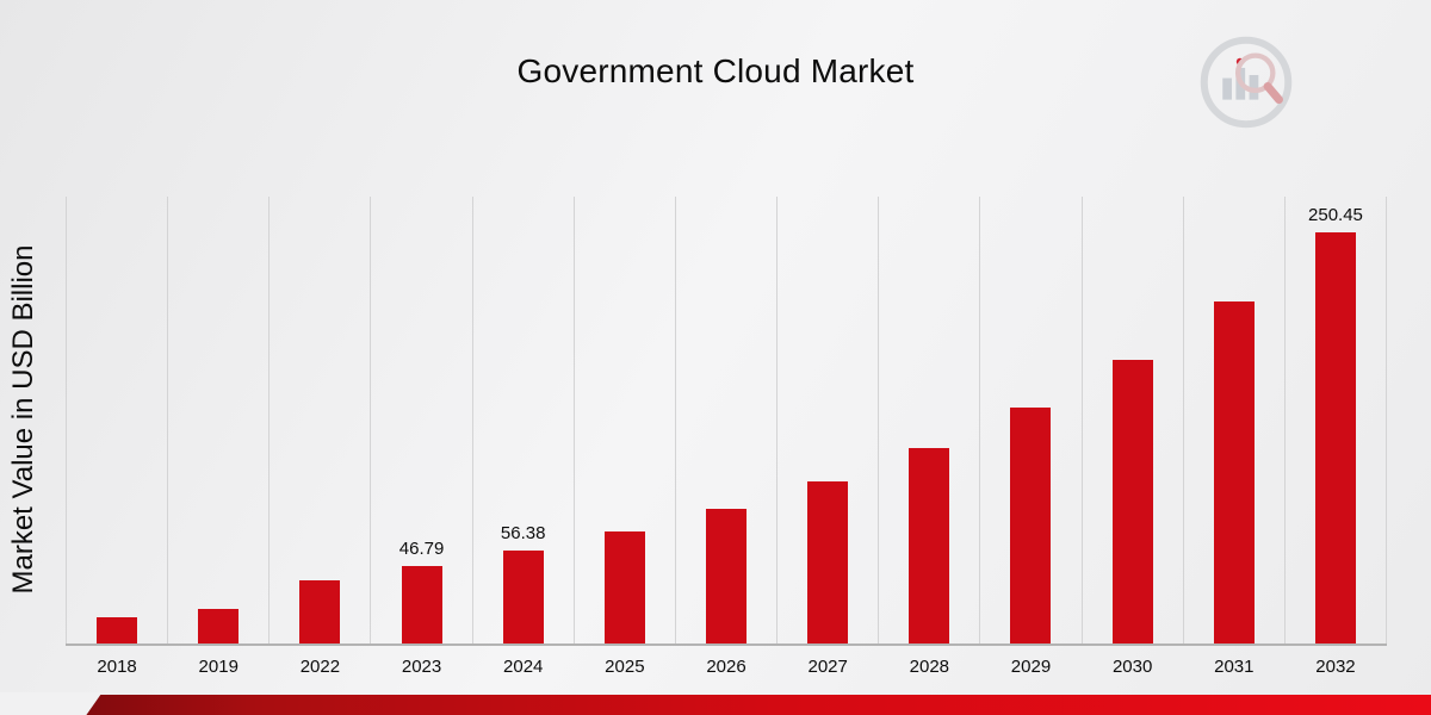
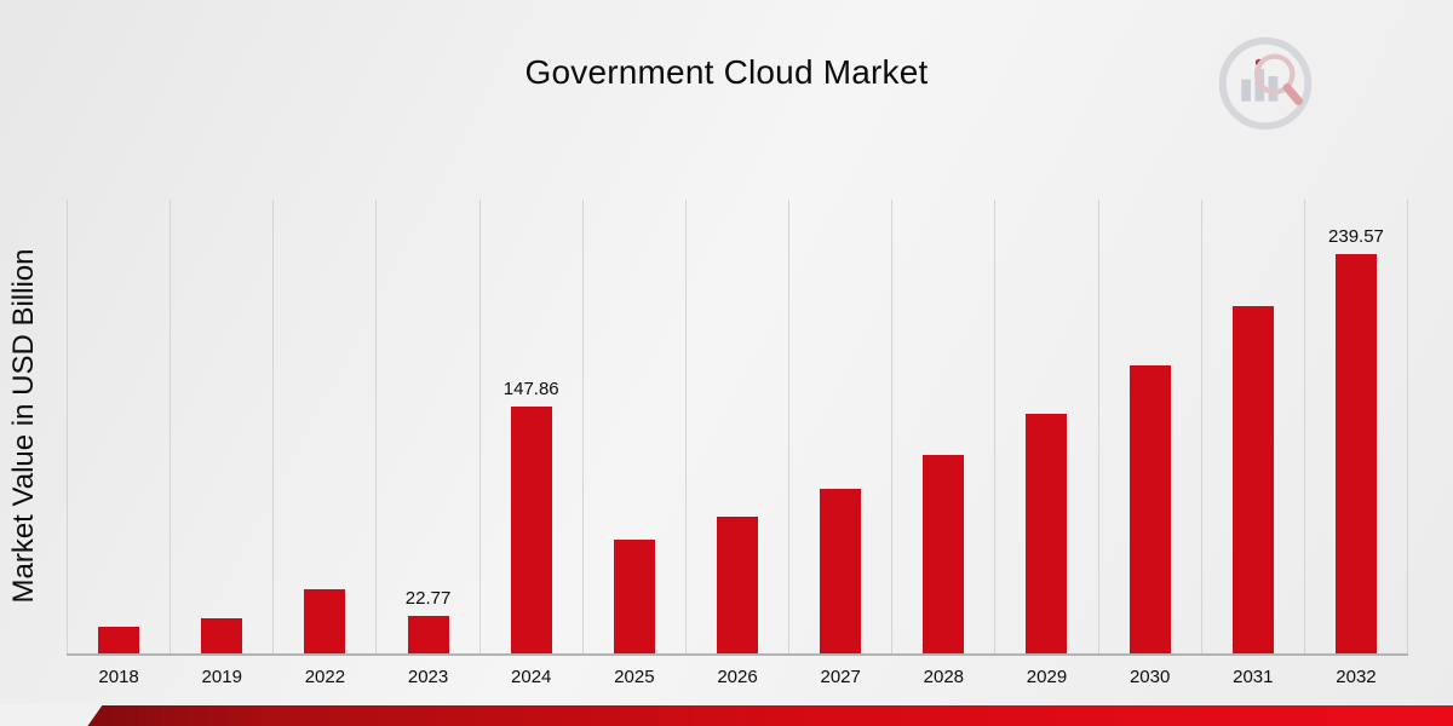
2023: 46.79 -> 22.77
2024: 56.38 -> 147.86
2032: 250.45 -> 239.57
